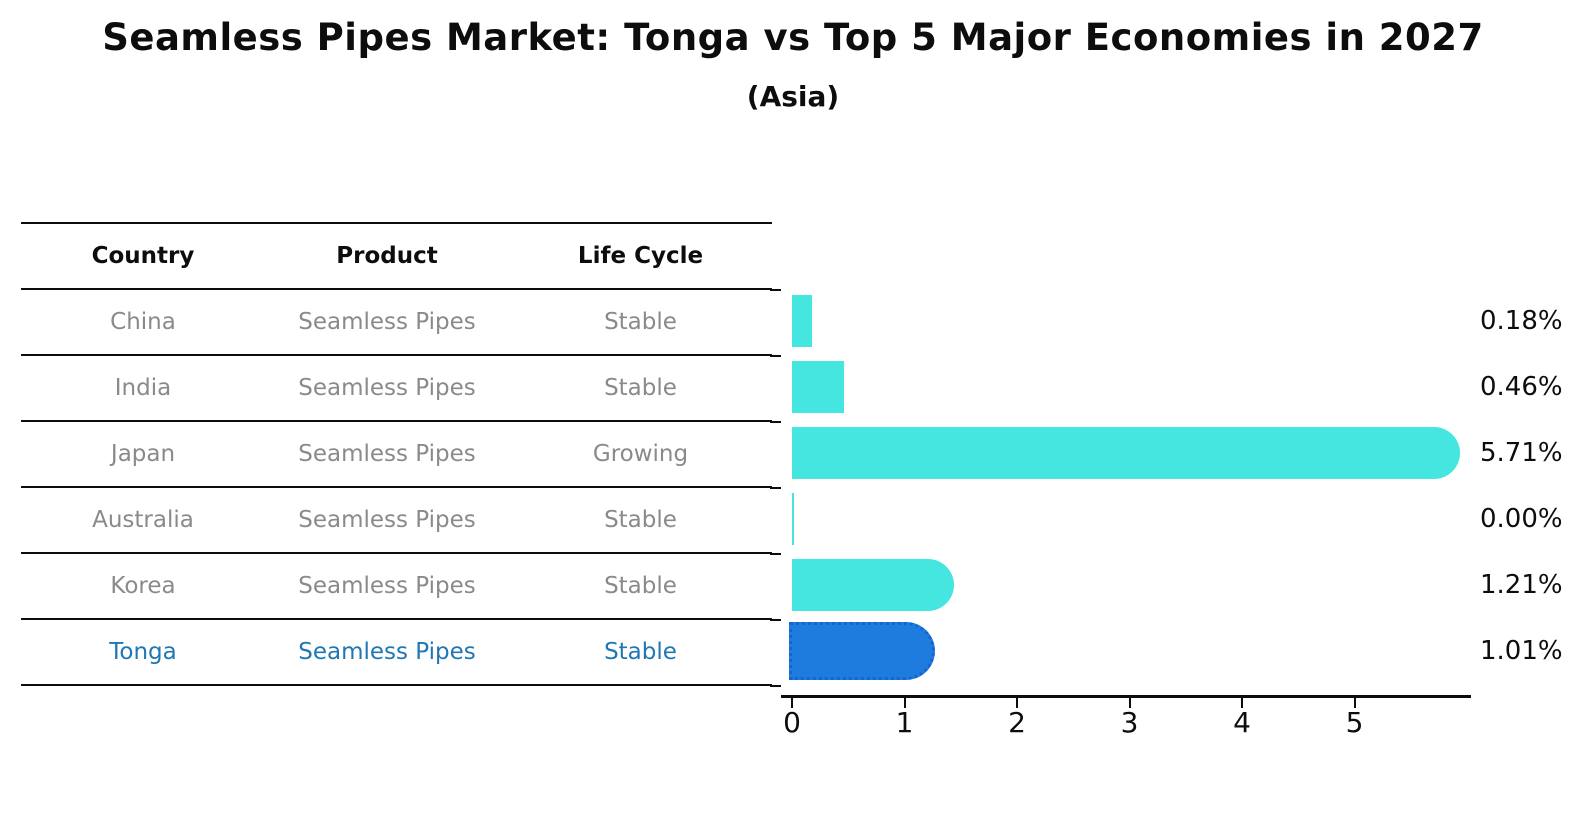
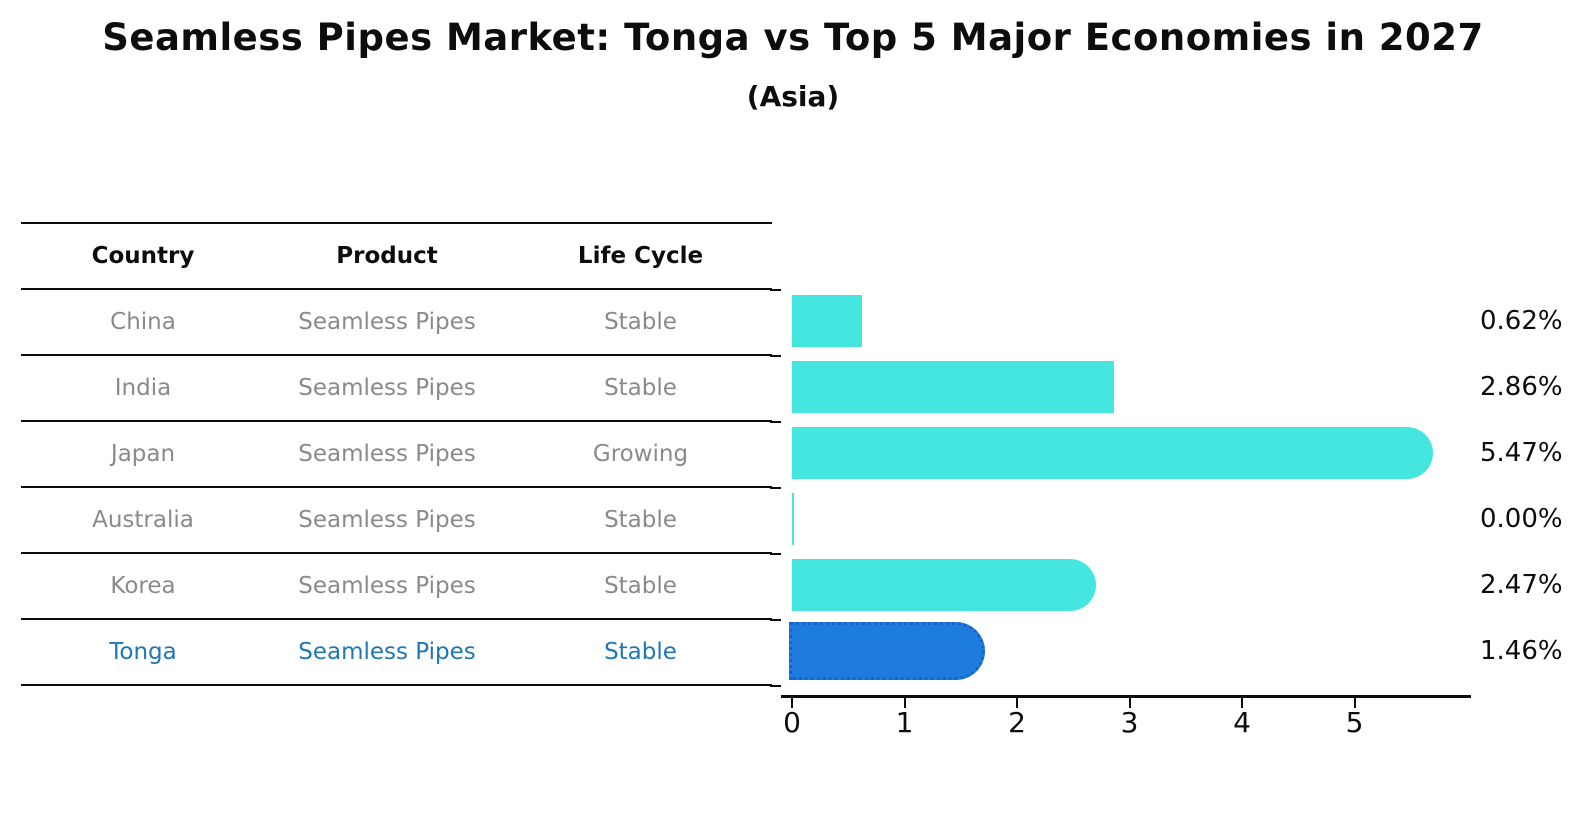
China: 0.18% -> 0.62%
India: 0.46% -> 2.86%
Japan: 5.71% -> 5.47%
Korea: 1.21% -> 2.47%
Tonga: 1.01% -> 1.46%
